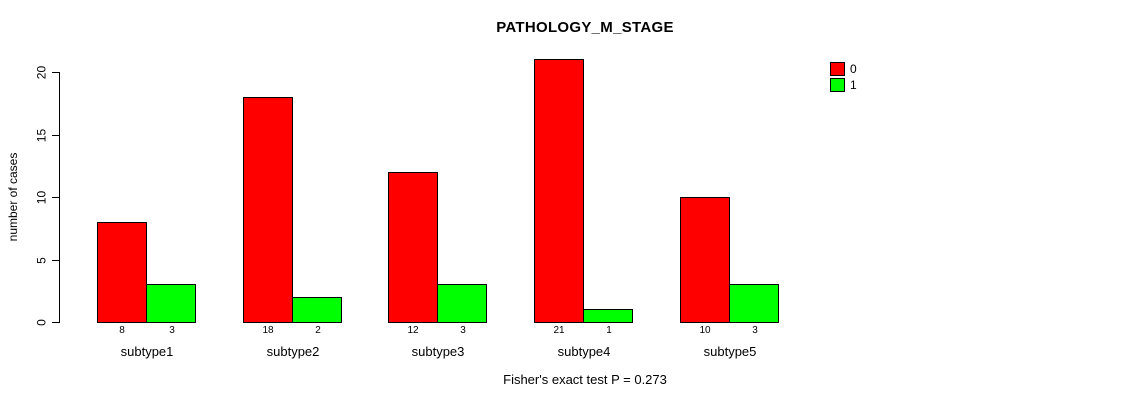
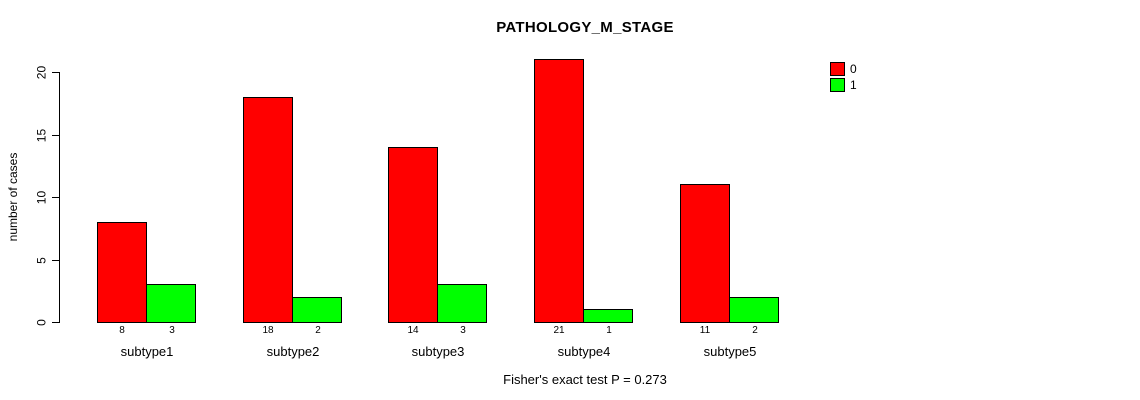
0/subtype3: 12 -> 14
0/subtype5: 10 -> 11
1/subtype5: 3 -> 2
